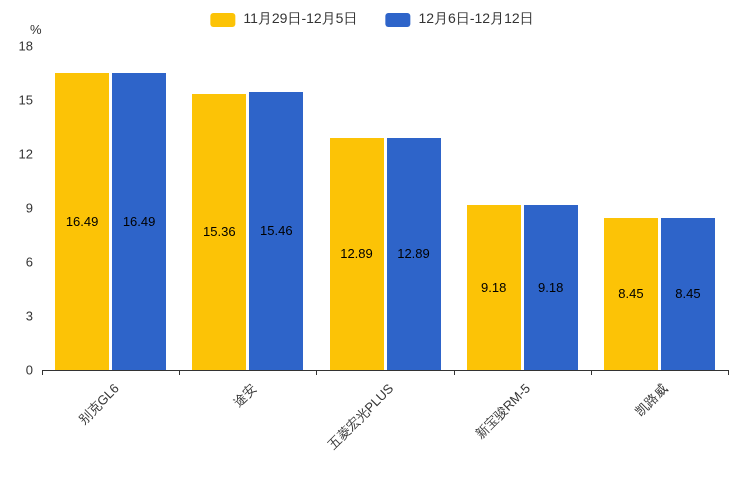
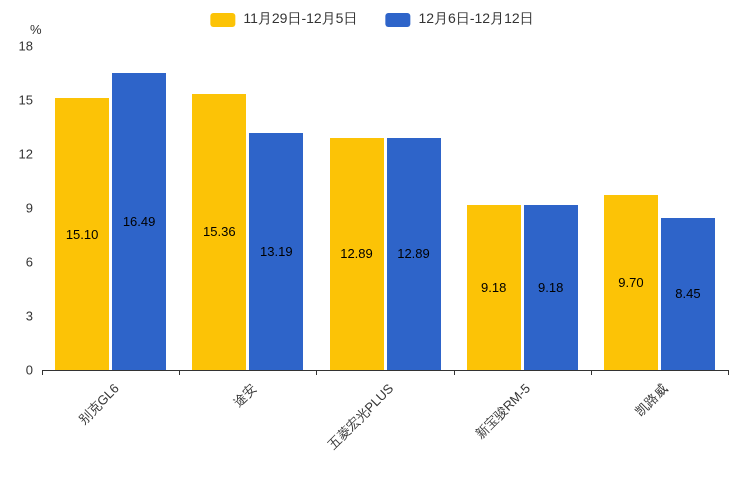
11月29日-12月5日/别克GL6: 16.49 -> 15.10
12月6日-12月12日/途安: 15.46 -> 13.19
11月29日-12月5日/凯路威: 8.45 -> 9.70
